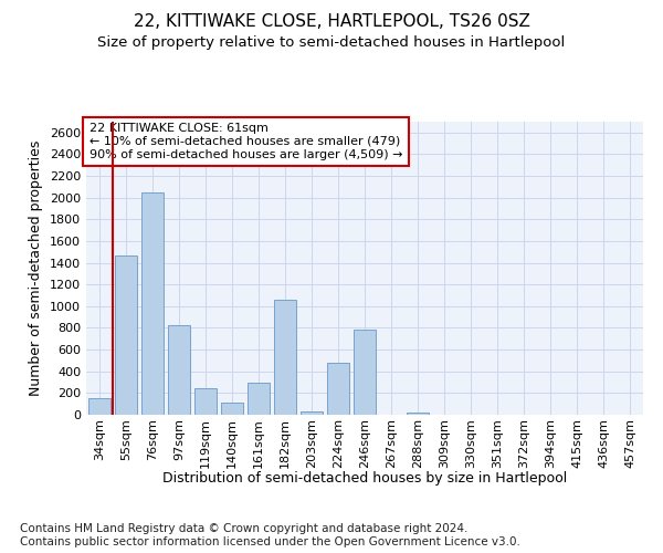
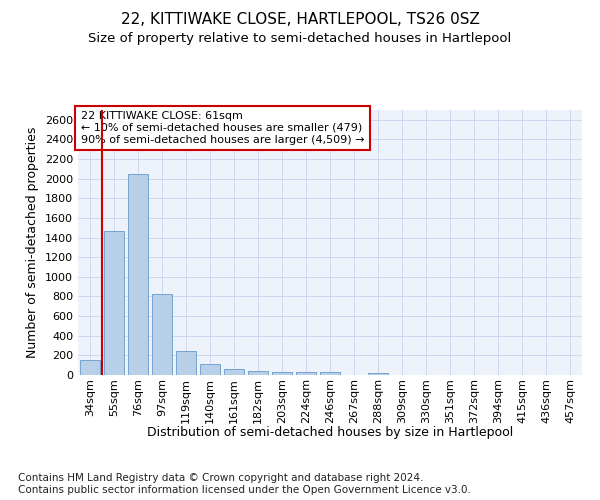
161sqm: 300 -> 60
182sqm: 1060 -> 40
224sqm: 480 -> 30
246sqm: 780 -> 30
